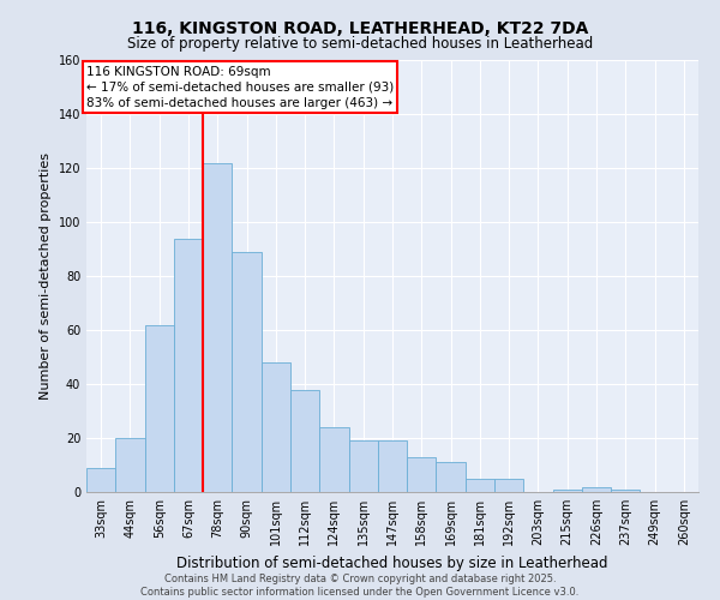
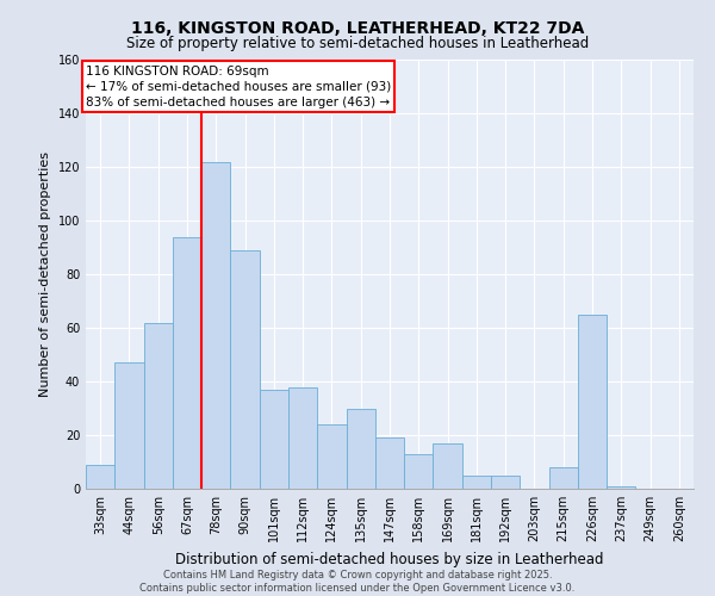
44sqm: 20 -> 47
101sqm: 48 -> 37
135sqm: 19 -> 30
169sqm: 11 -> 17
215sqm: 1 -> 8
226sqm: 2 -> 65
